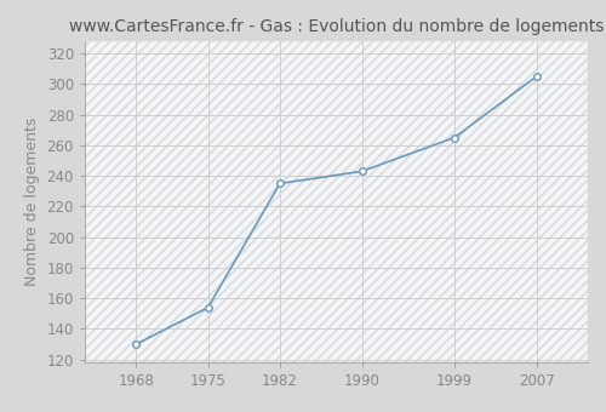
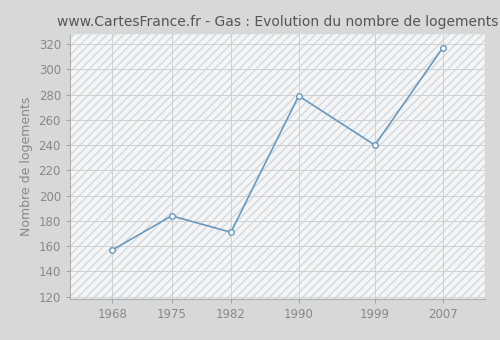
1968: 130 -> 157
1975: 154 -> 184
1982: 235 -> 171
1990: 243 -> 279
1999: 265 -> 240
2007: 305 -> 317
